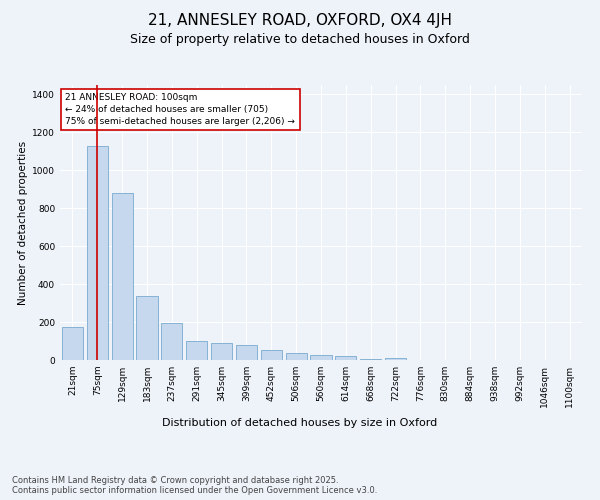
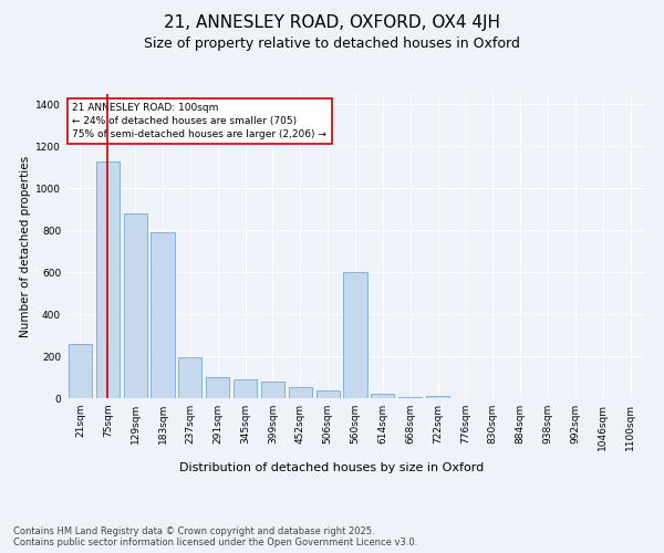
21sqm: 180 -> 260
183sqm: 340 -> 790
560sqm: 20 -> 600
